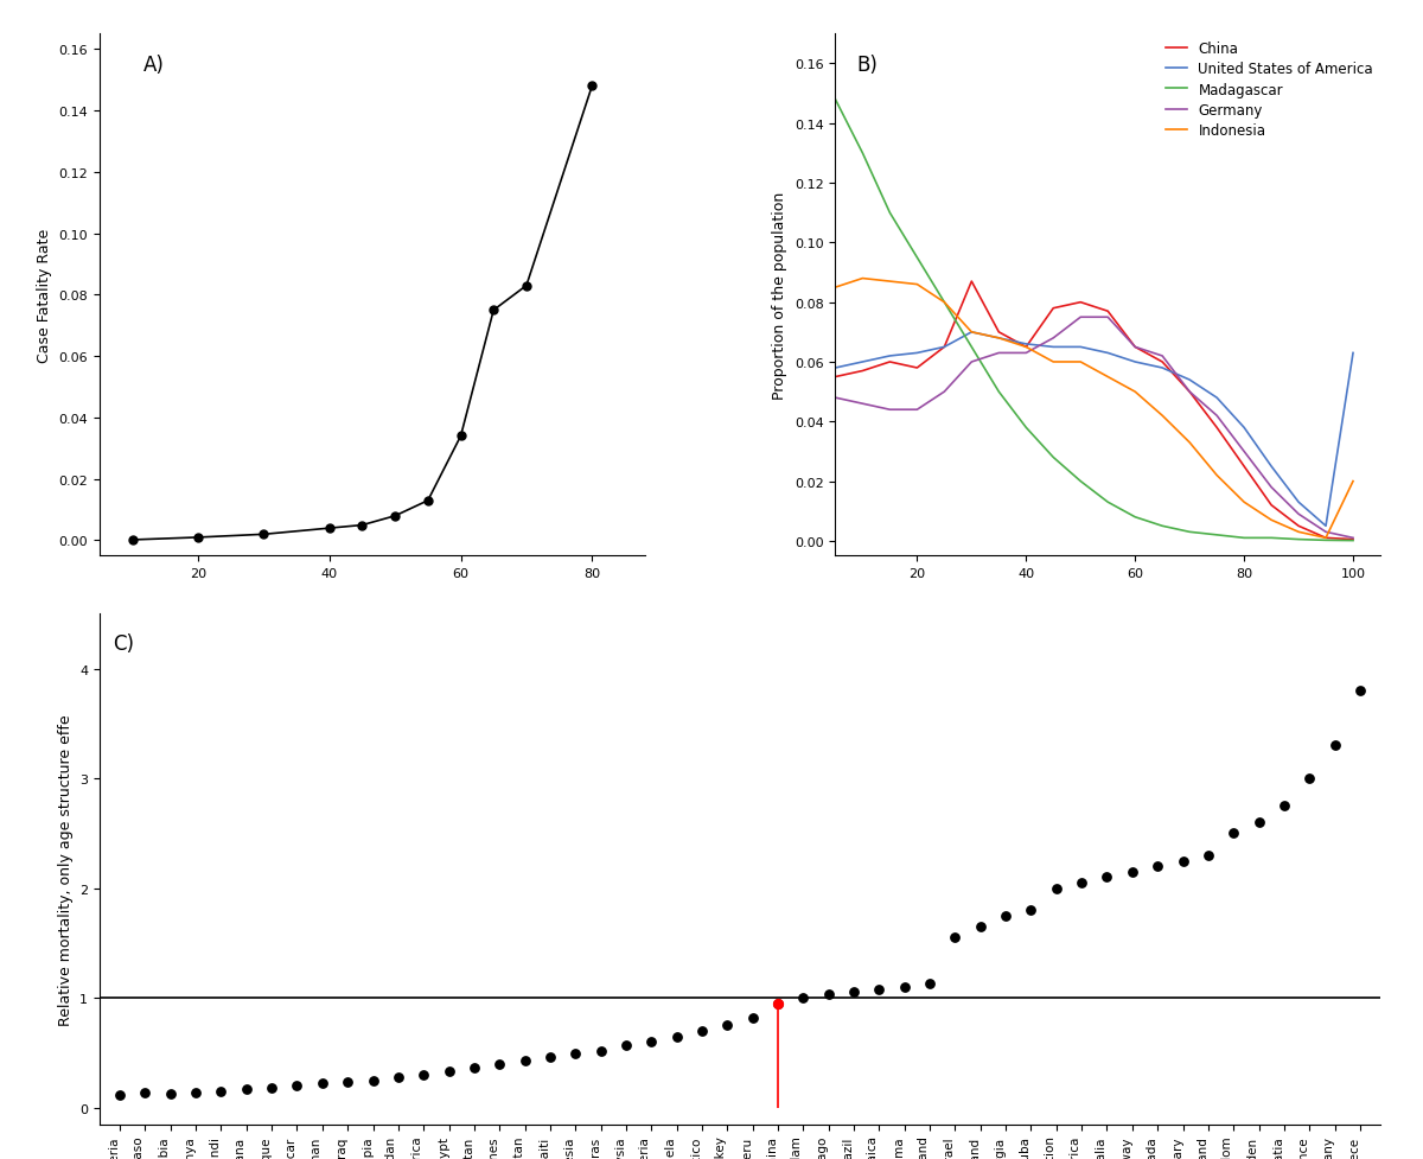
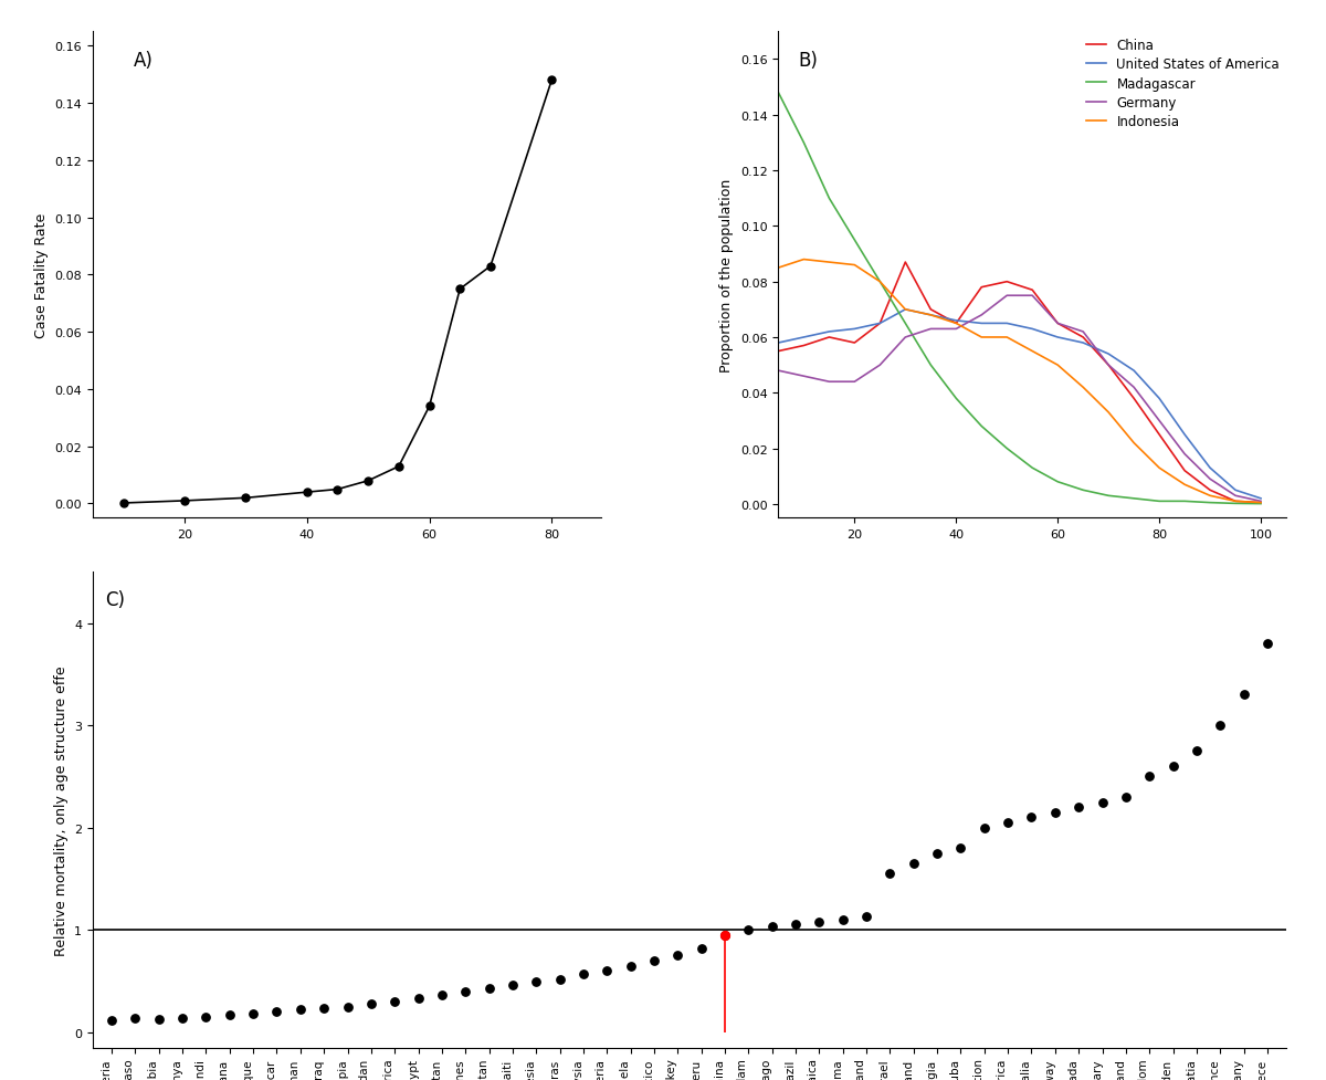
United States of America/100: 0.063 -> 0.002
Indonesia/100: 0.0200 -> 0.0005
